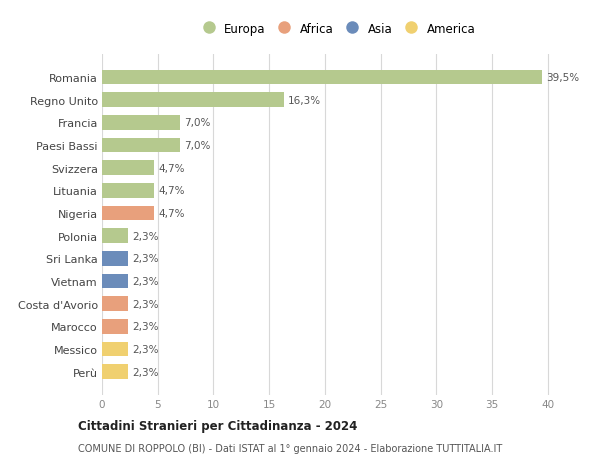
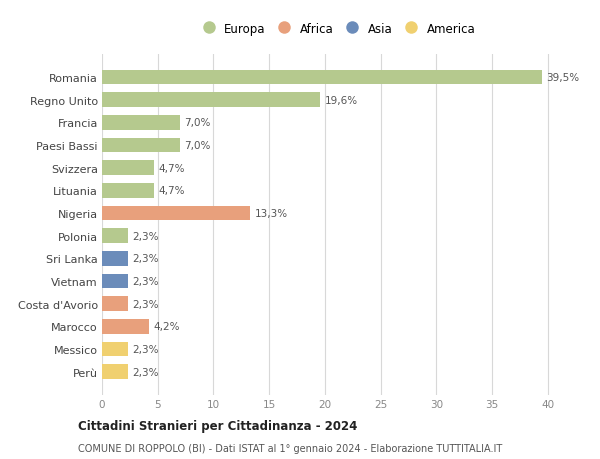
Regno Unito: 16,3% -> 19,6%
Nigeria: 4,7% -> 13,3%
Marocco: 2,3% -> 4,2%
